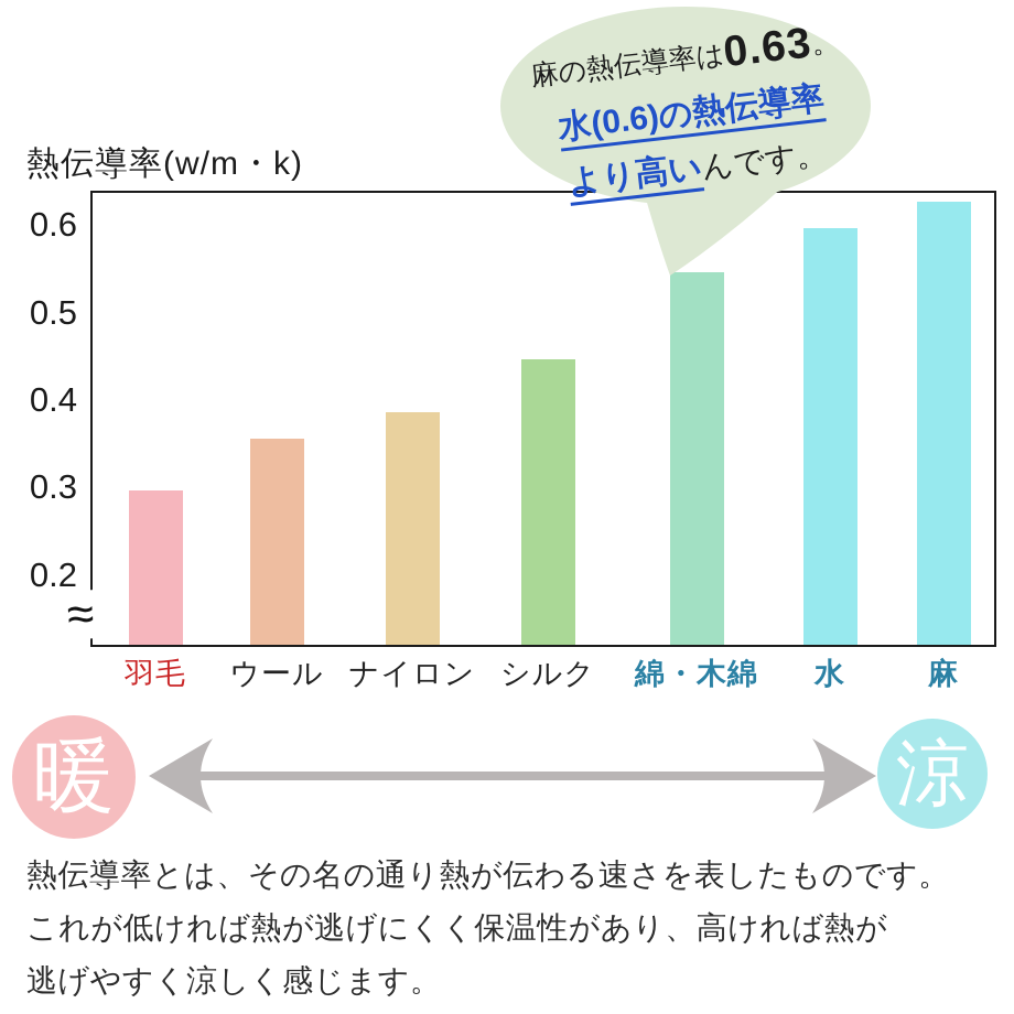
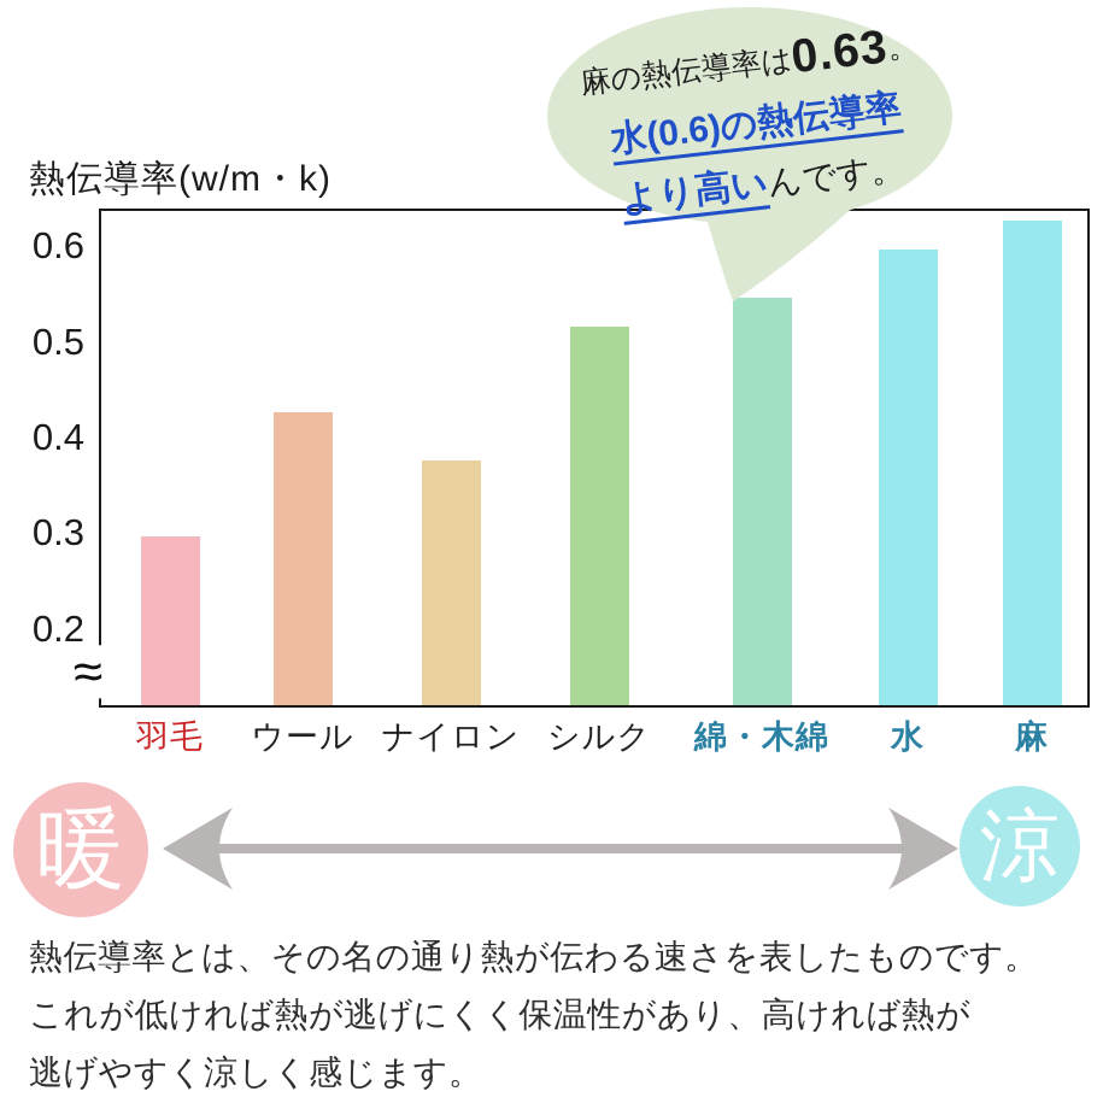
ウール: 0.36 -> 0.43
ナイロン: 0.39 -> 0.38
シルク: 0.45 -> 0.52
